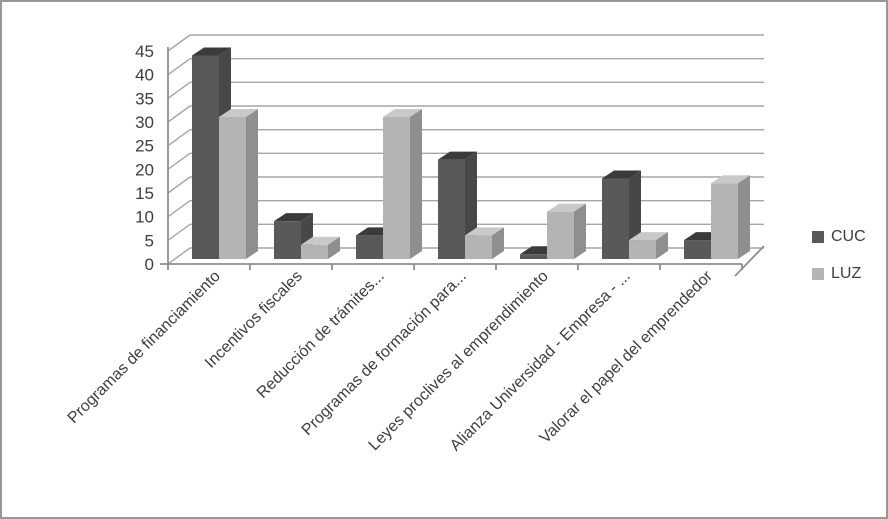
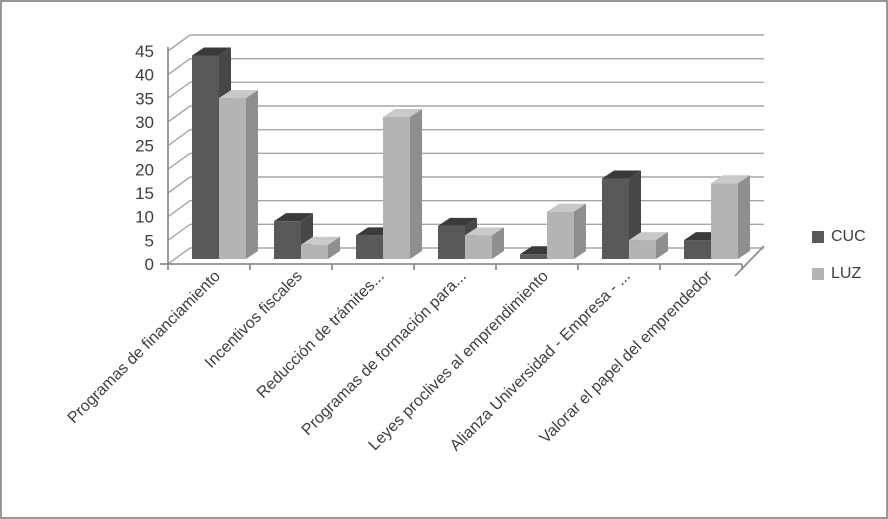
LUZ/Programas de financiamiento: 30 -> 34
CUC/Programas de formación para...: 21 -> 7
